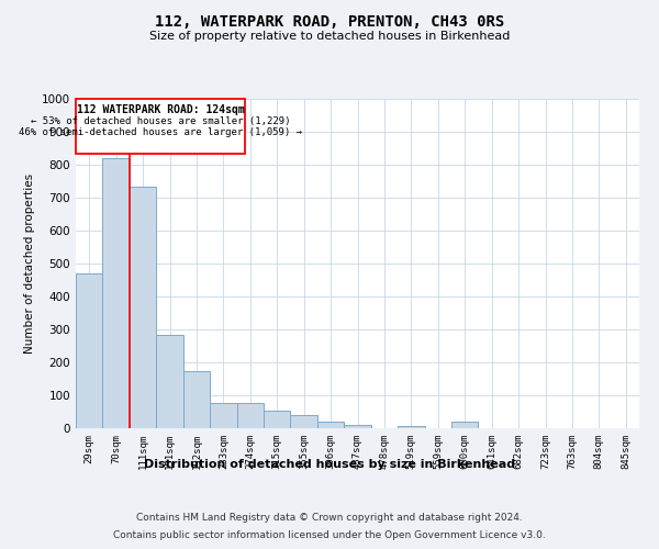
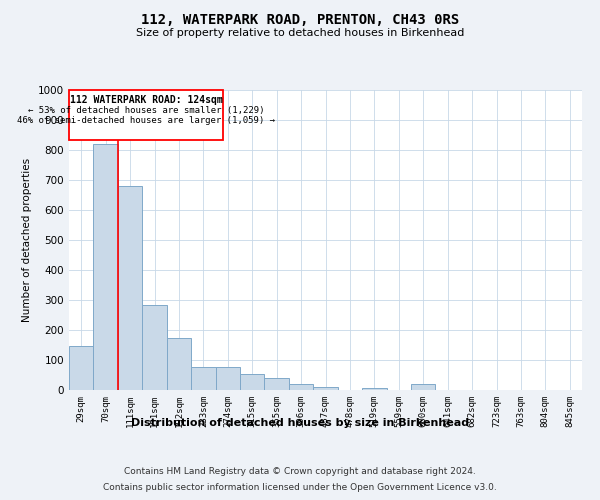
29sqm: 470 -> 148
111sqm: 735 -> 680
